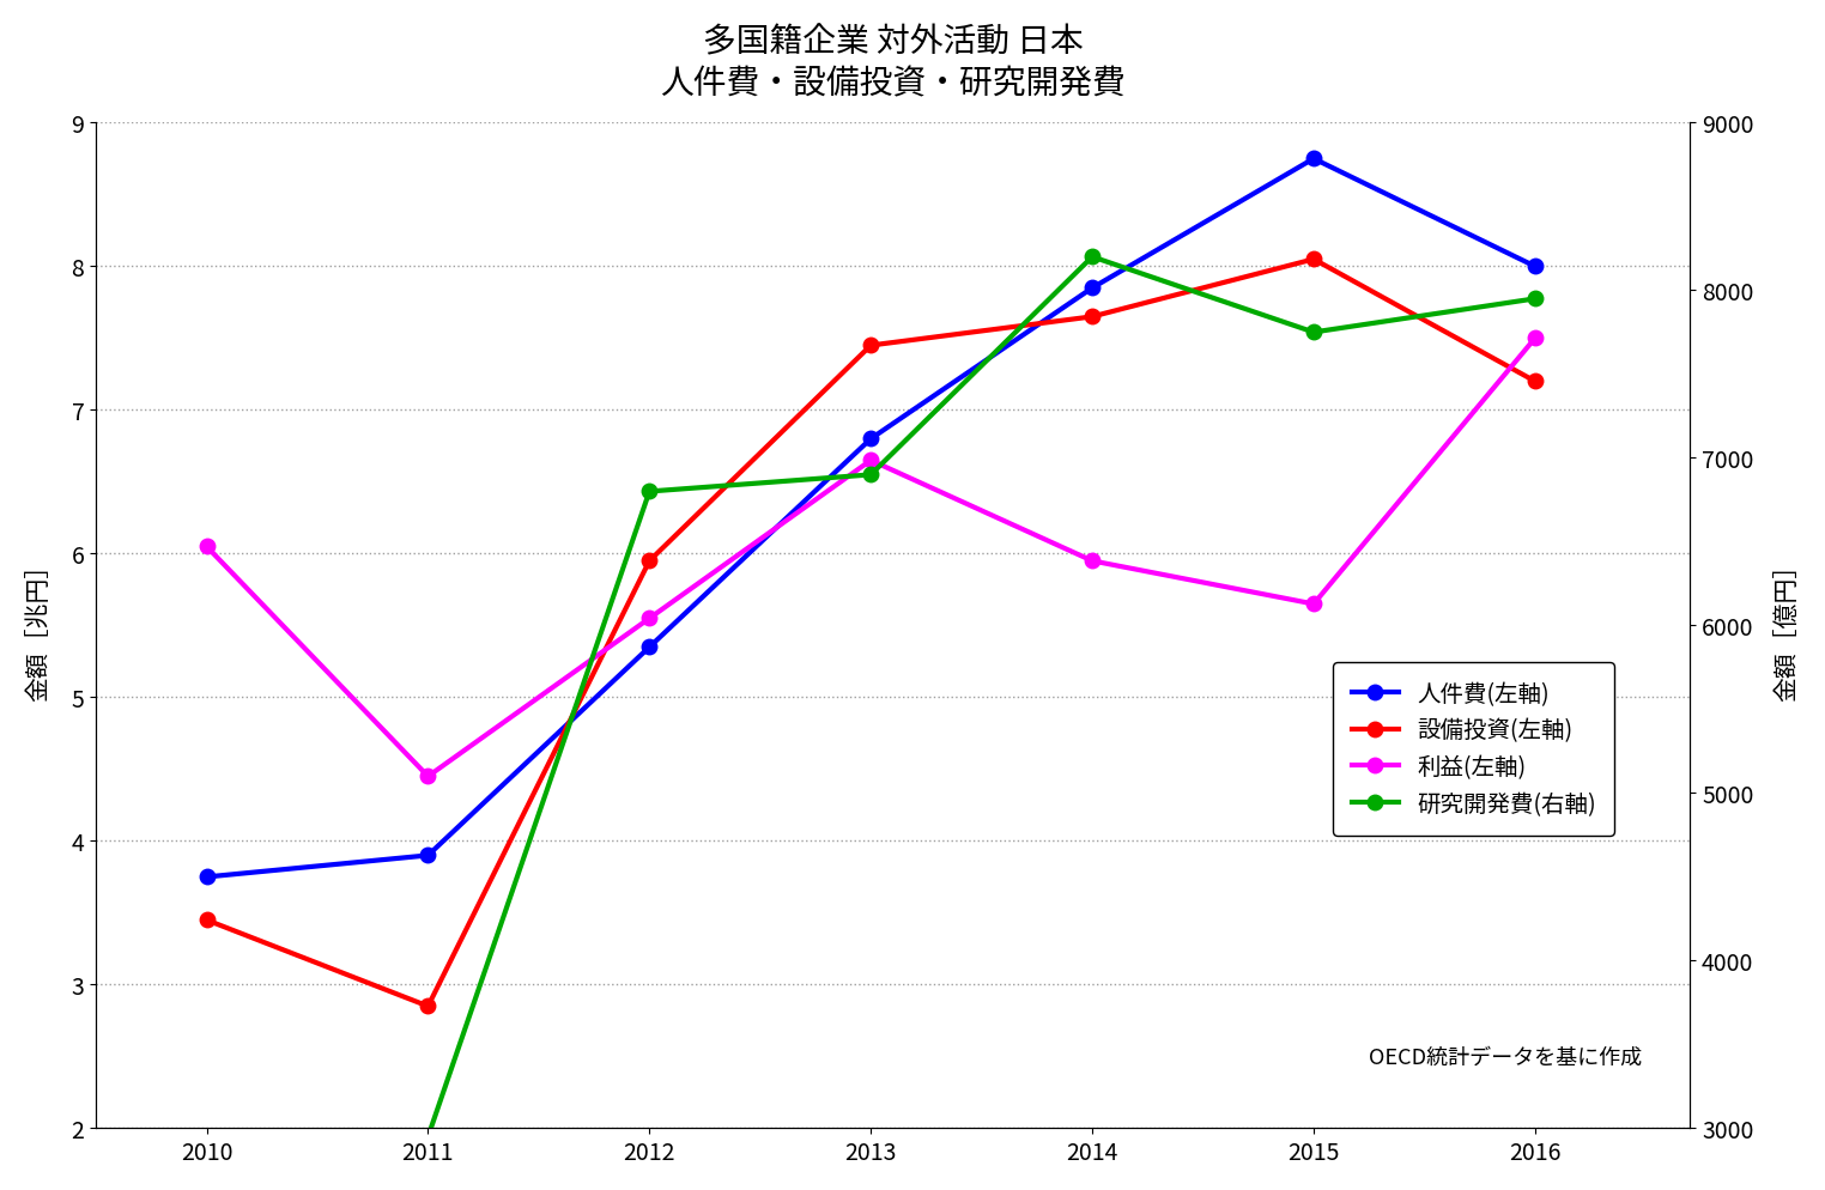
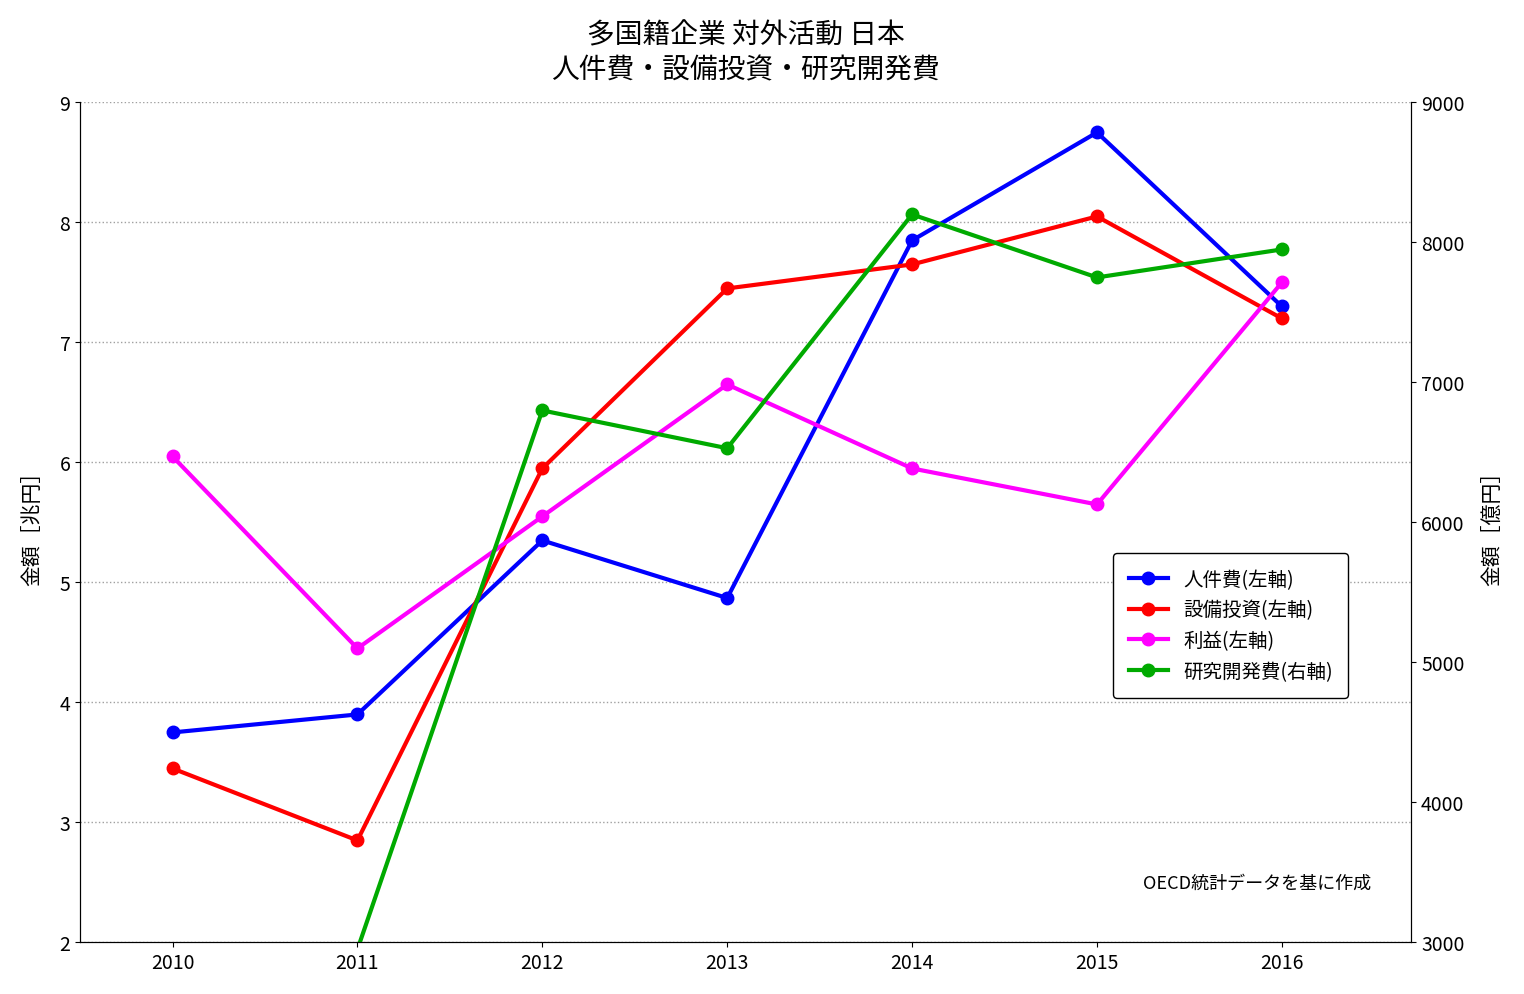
人件費(左軸)/2013: 6.80 -> 4.87
研究開発費(右軸)/2013: 6900 -> 6530
人件費(左軸)/2016: 8.00 -> 7.30
